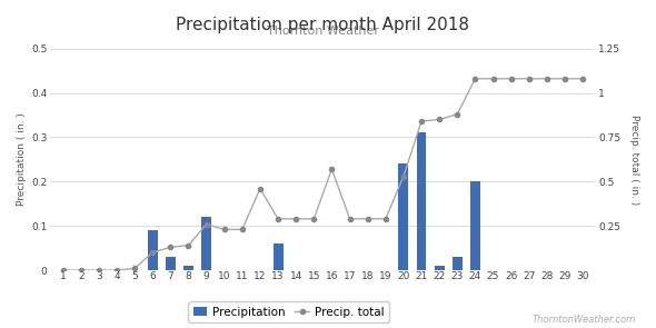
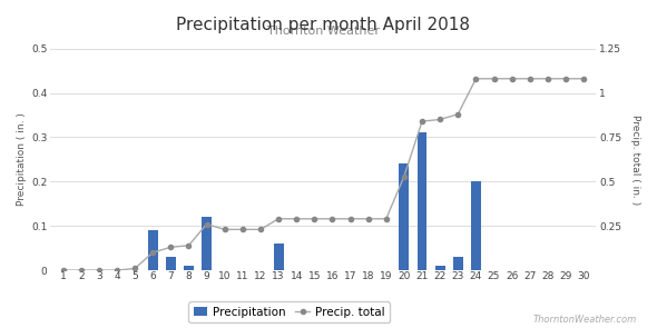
Precip. total/12: 0.46 -> 0.23
Precip. total/16: 0.57 -> 0.29
